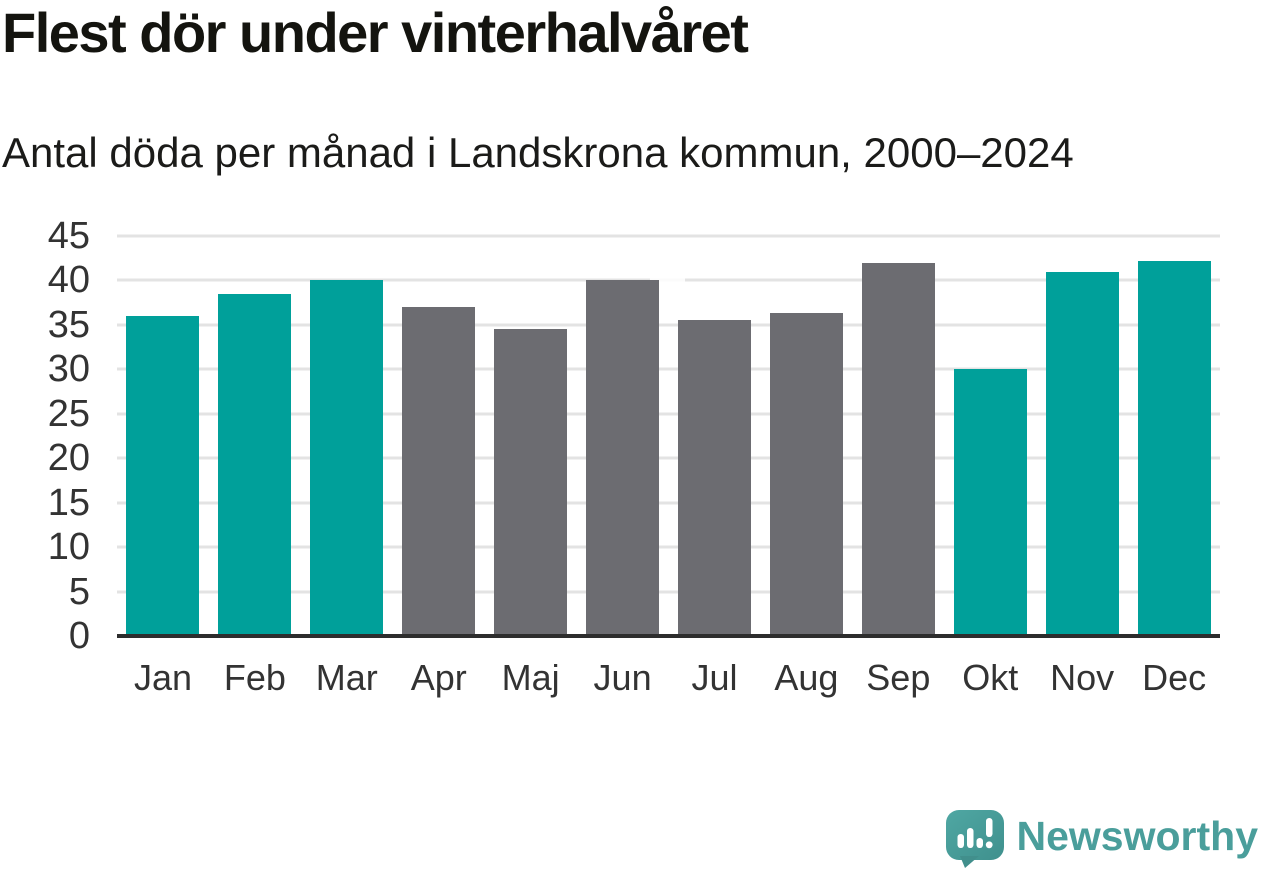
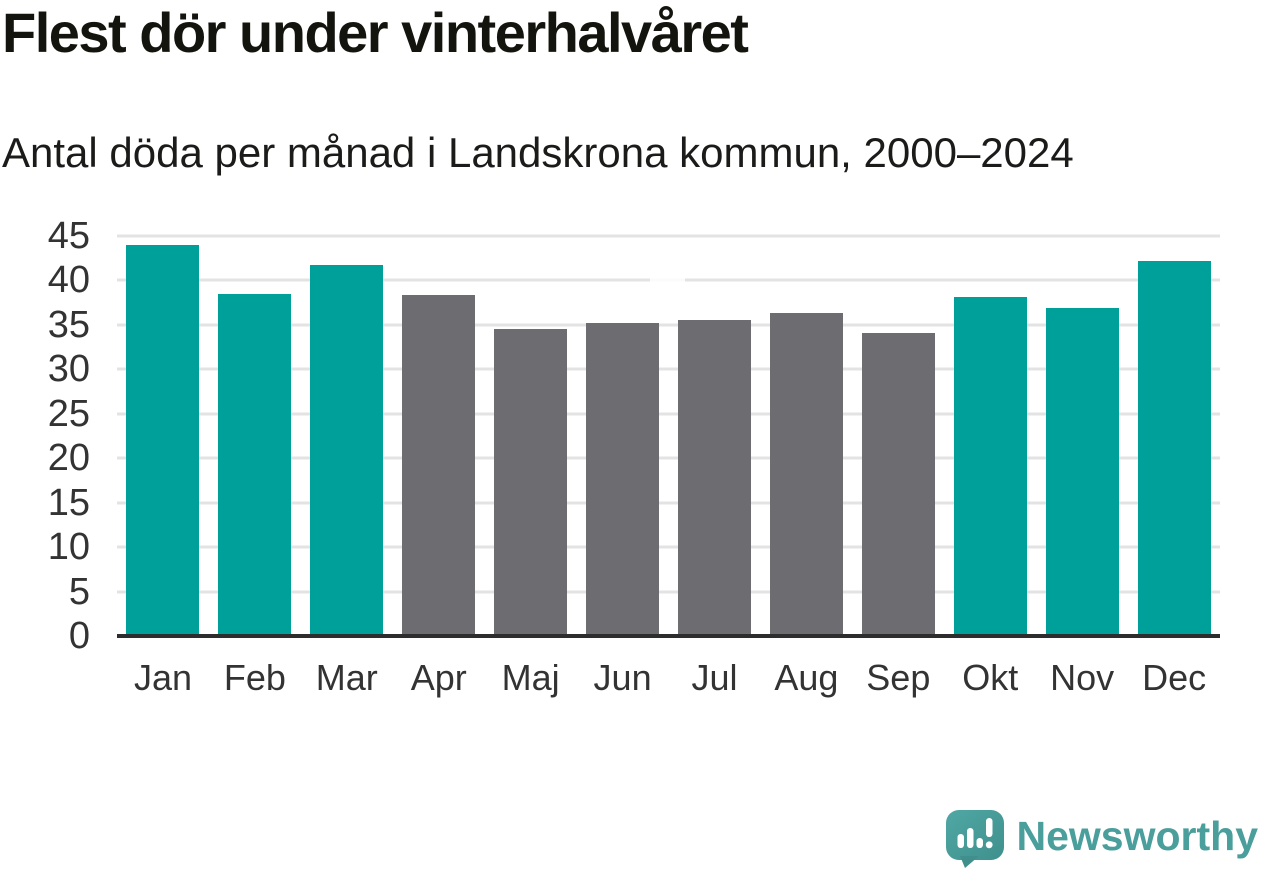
Jan: 36 -> 44
Mar: 40 -> 42
Apr: 37 -> 38
Jun: 40 -> 35
Sep: 42 -> 34
Okt: 30 -> 38
Nov: 41 -> 37
